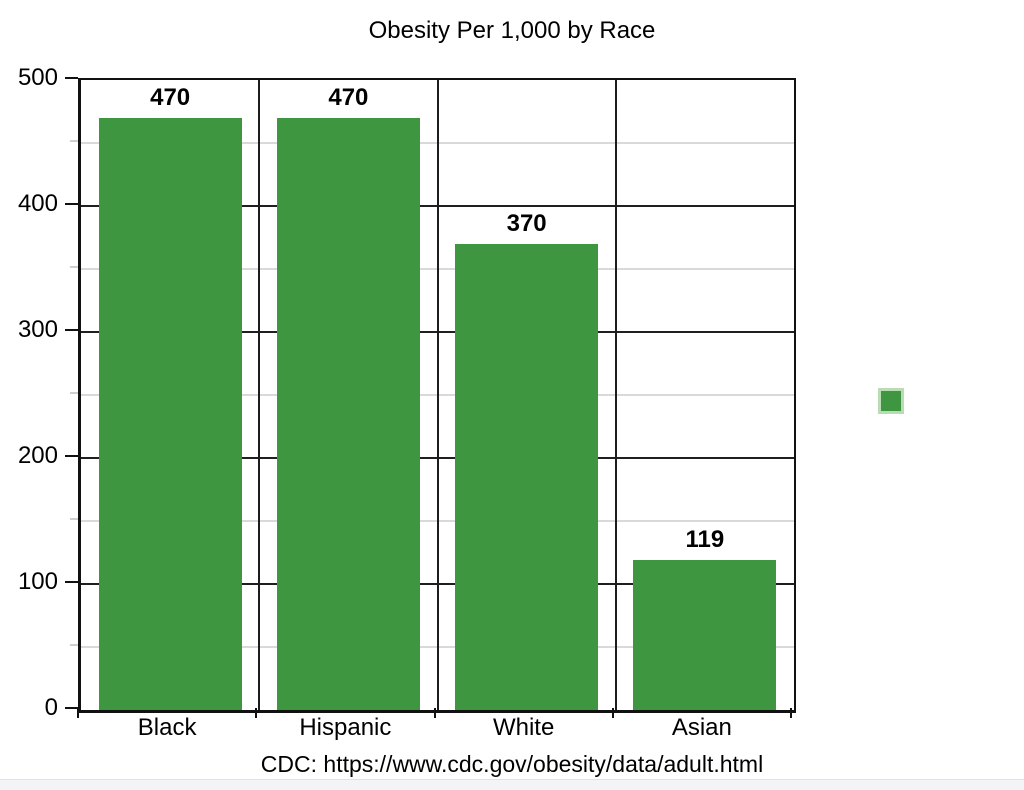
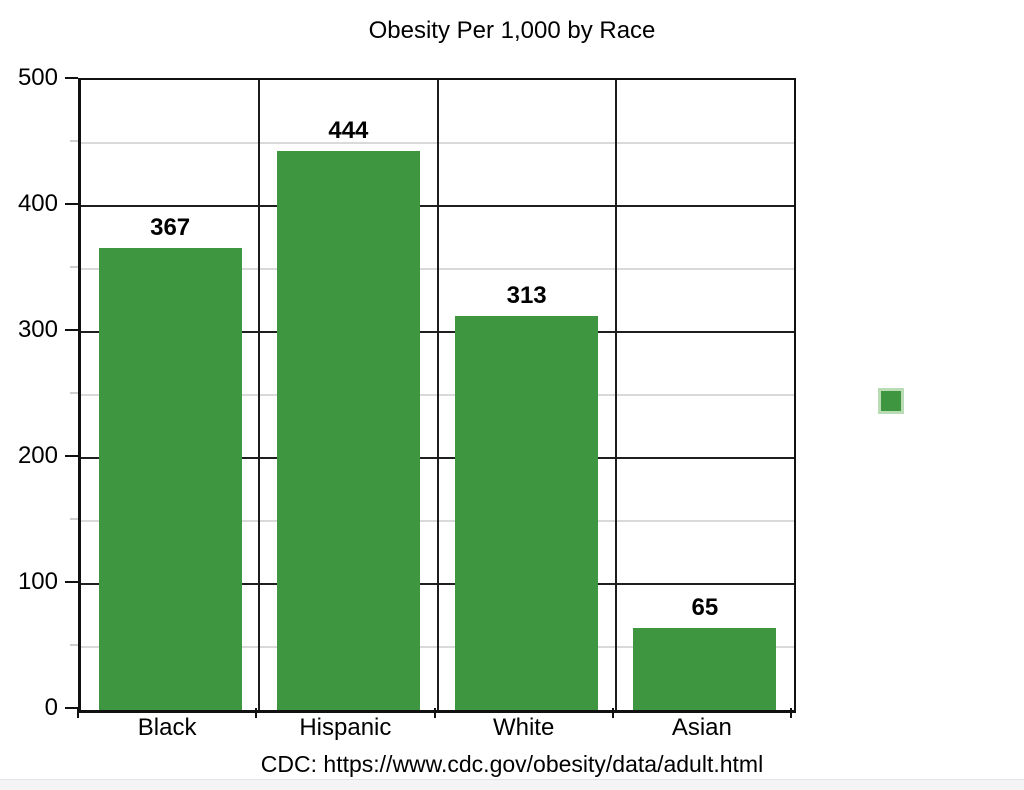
Black: 470 -> 367
Hispanic: 470 -> 444
White: 370 -> 313
Asian: 119 -> 65
